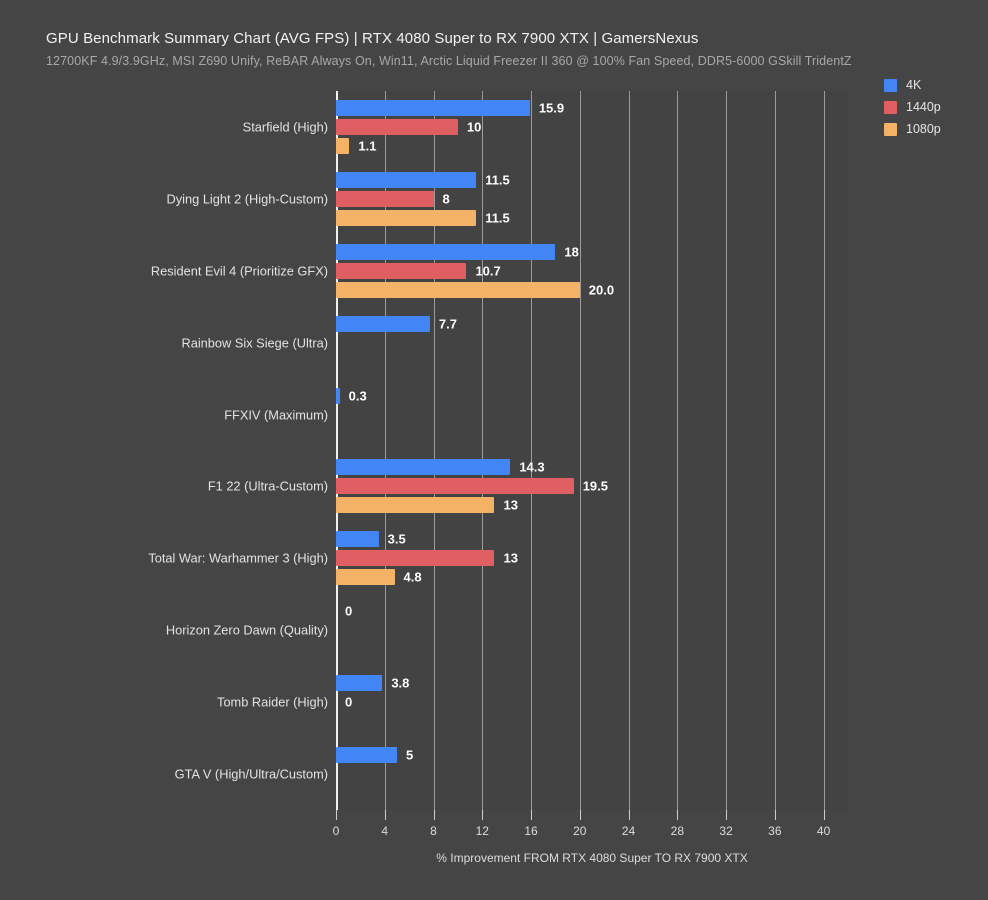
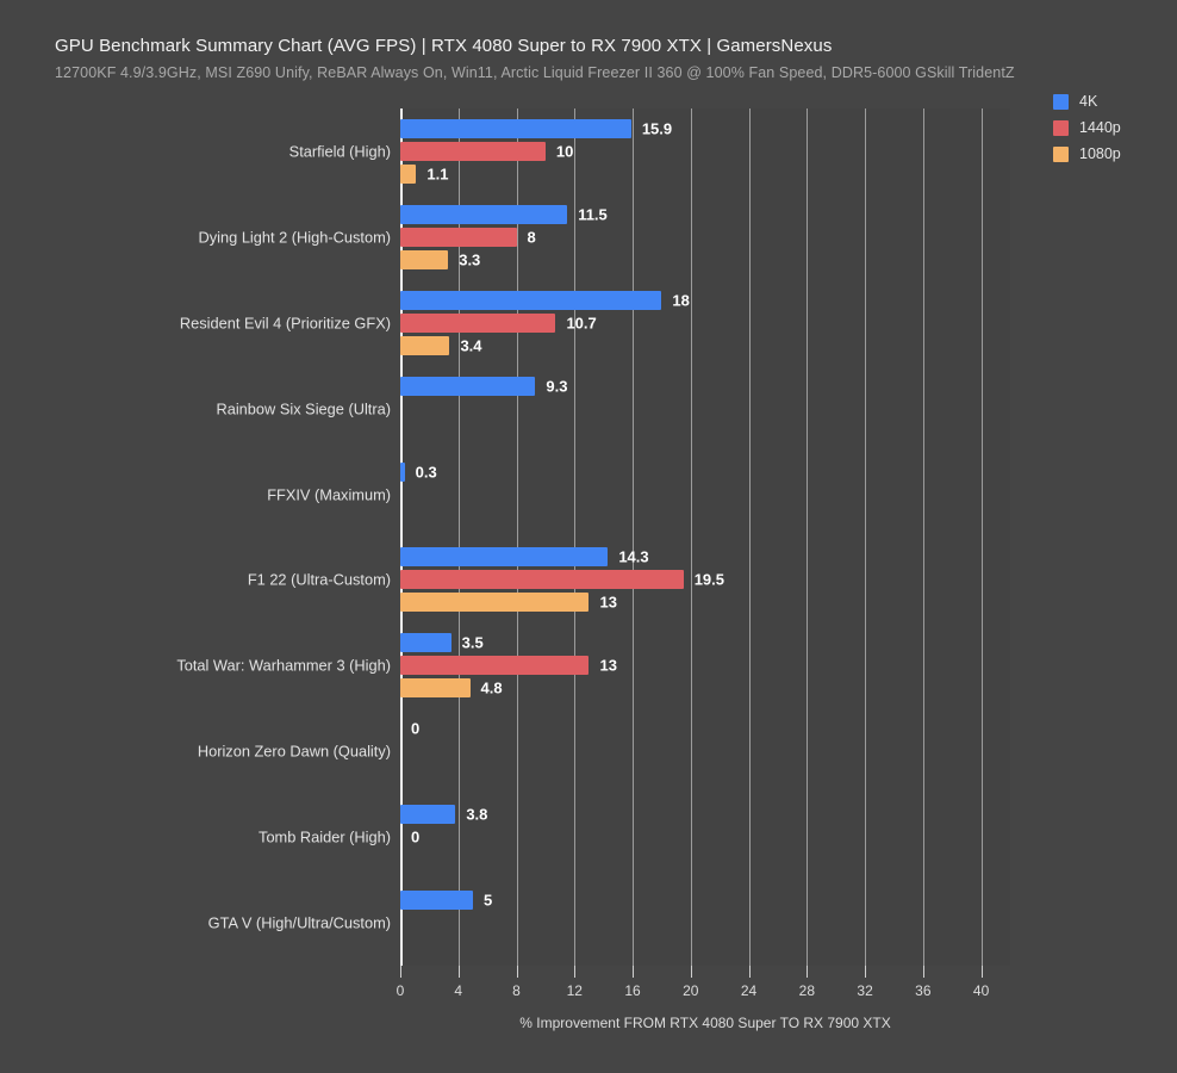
1080p/Dying Light 2 (High-Custom): 11.5 -> 3.3
1080p/Resident Evil 4 (Prioritize GFX): 20.0 -> 3.4
4K/Rainbow Six Siege (Ultra): 7.7 -> 9.3
